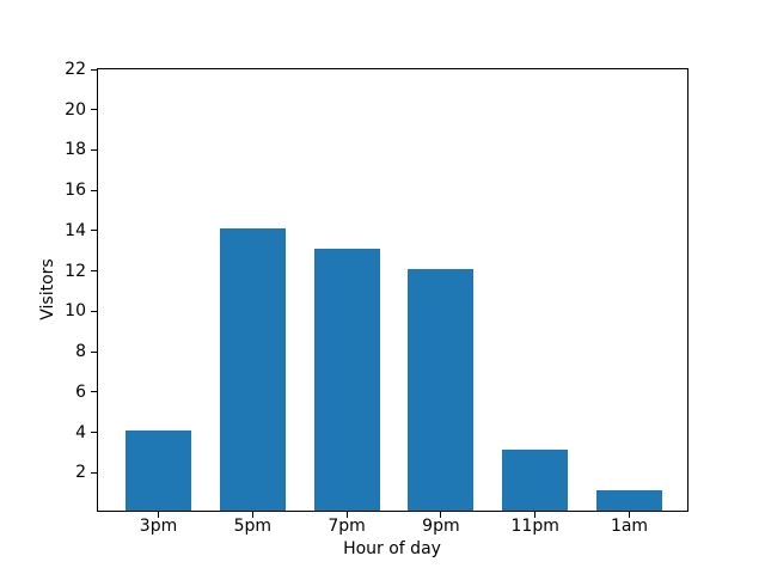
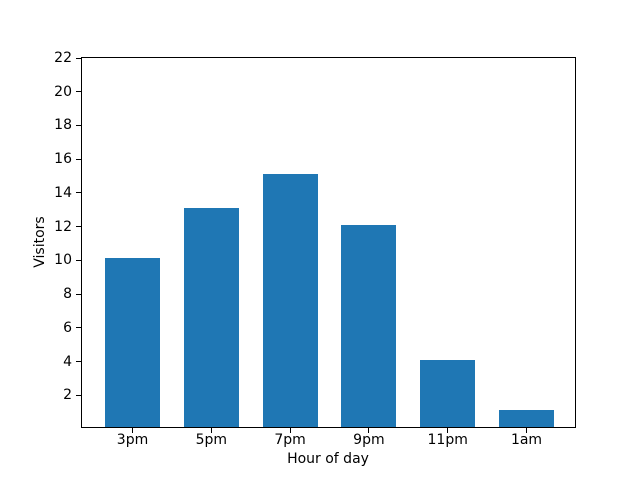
3pm: 4 -> 10
5pm: 14 -> 13
7pm: 13 -> 15
11pm: 3 -> 4
